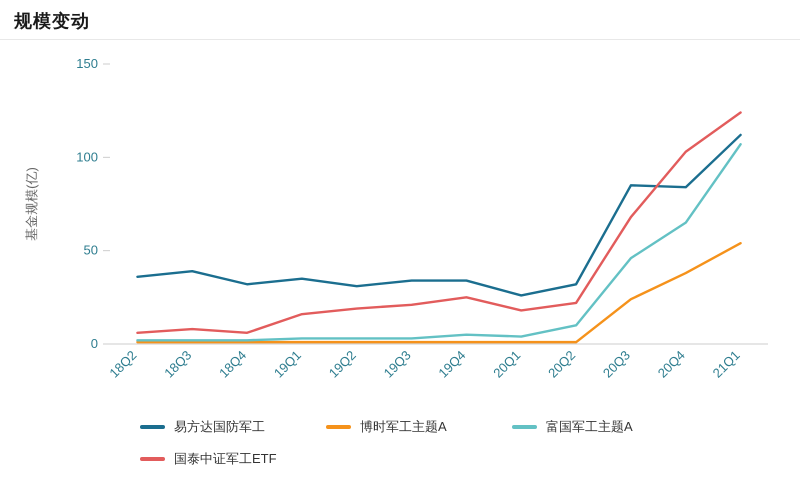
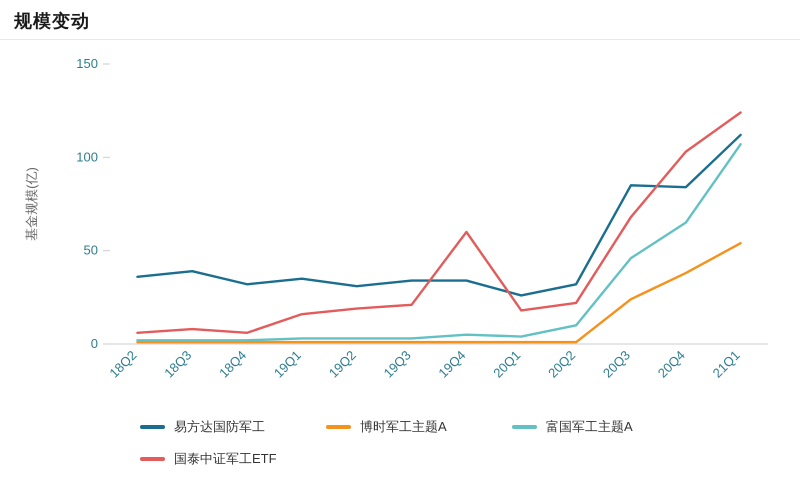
国泰中证军工ETF/19Q4: 25 -> 60
